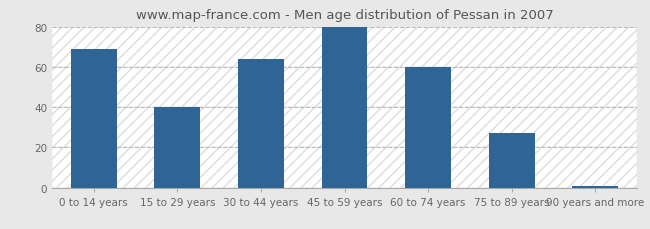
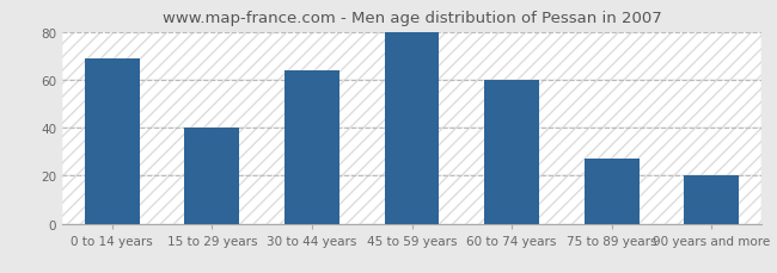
90 years and more: 1 -> 20
